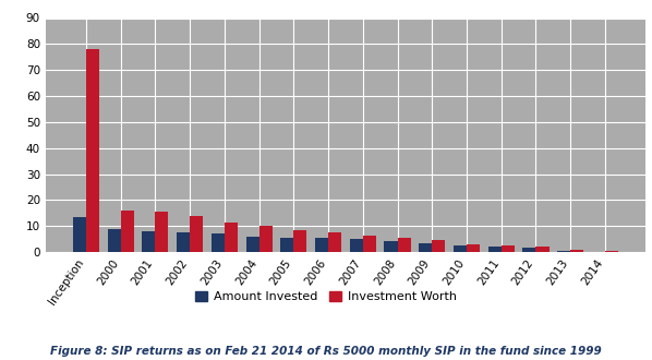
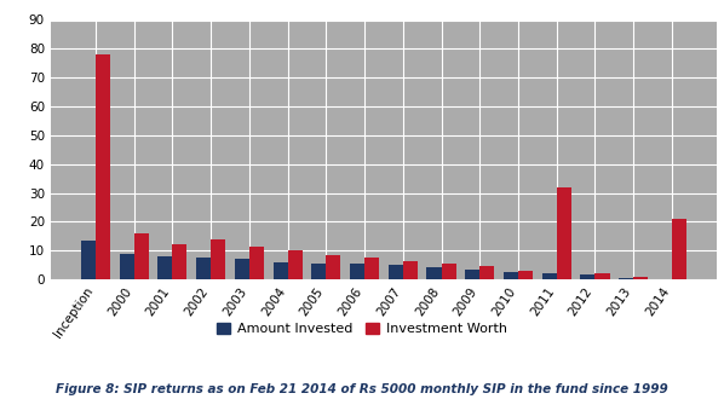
Investment Worth/2001: 15.5 -> 12.0
Investment Worth/2011: 2.5 -> 32.0
Investment Worth/2014: 0.3 -> 21.0
